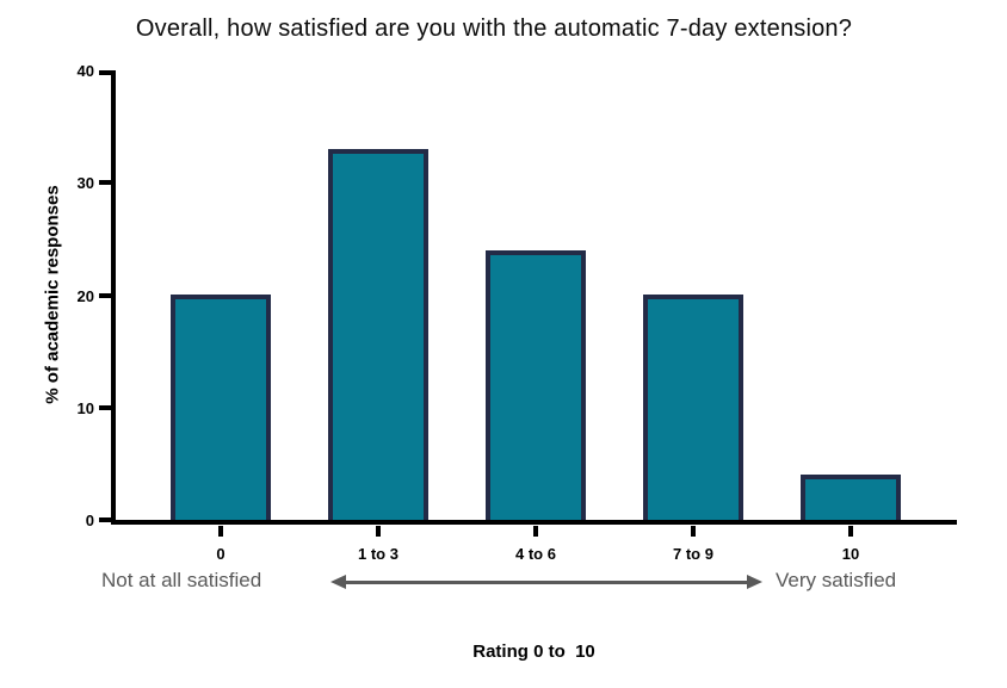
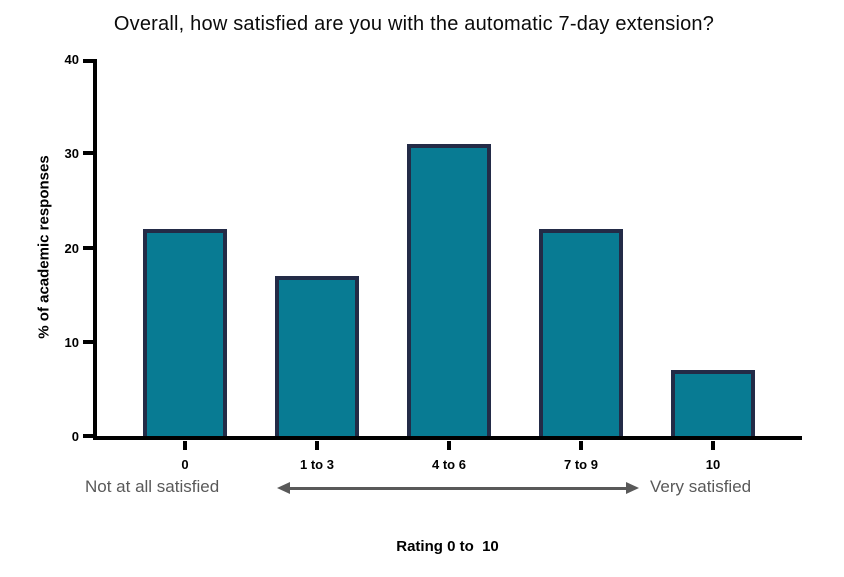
0: 20 -> 22
1 to 3: 33 -> 17
4 to 6: 24 -> 31
7 to 9: 20 -> 22
10: 4 -> 7
